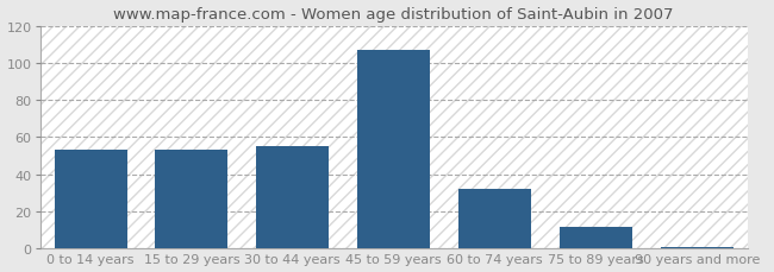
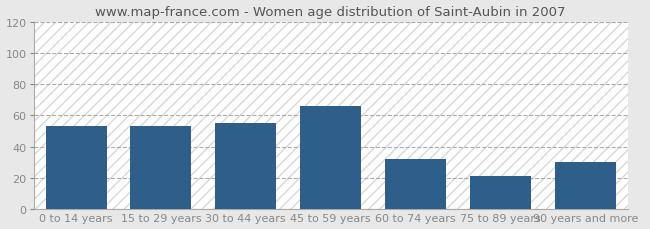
45 to 59 years: 107 -> 66
75 to 89 years: 12 -> 21
90 years and more: 1 -> 30
